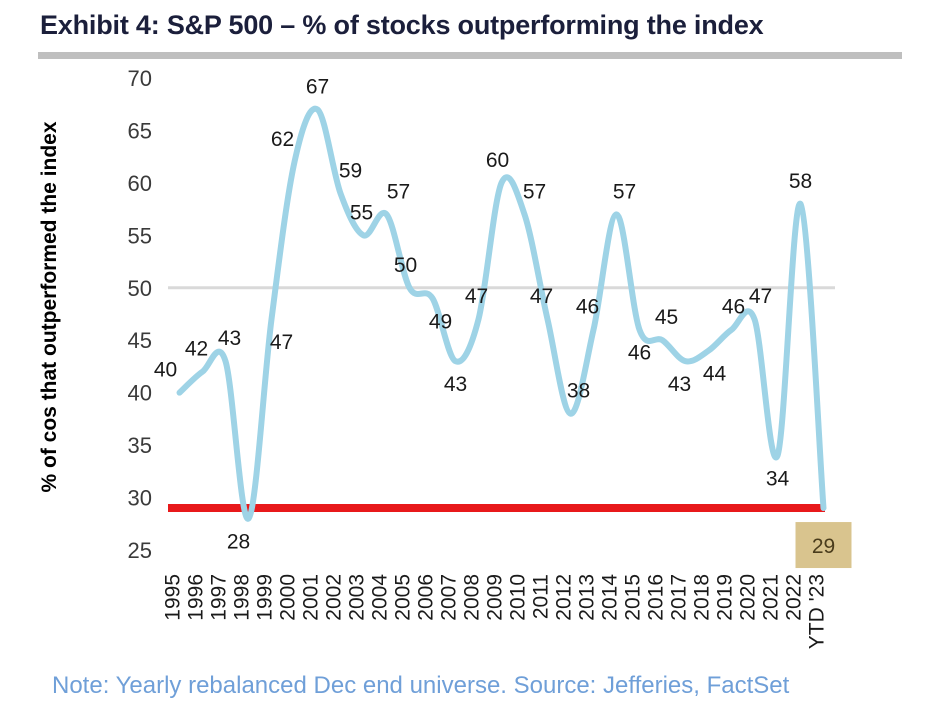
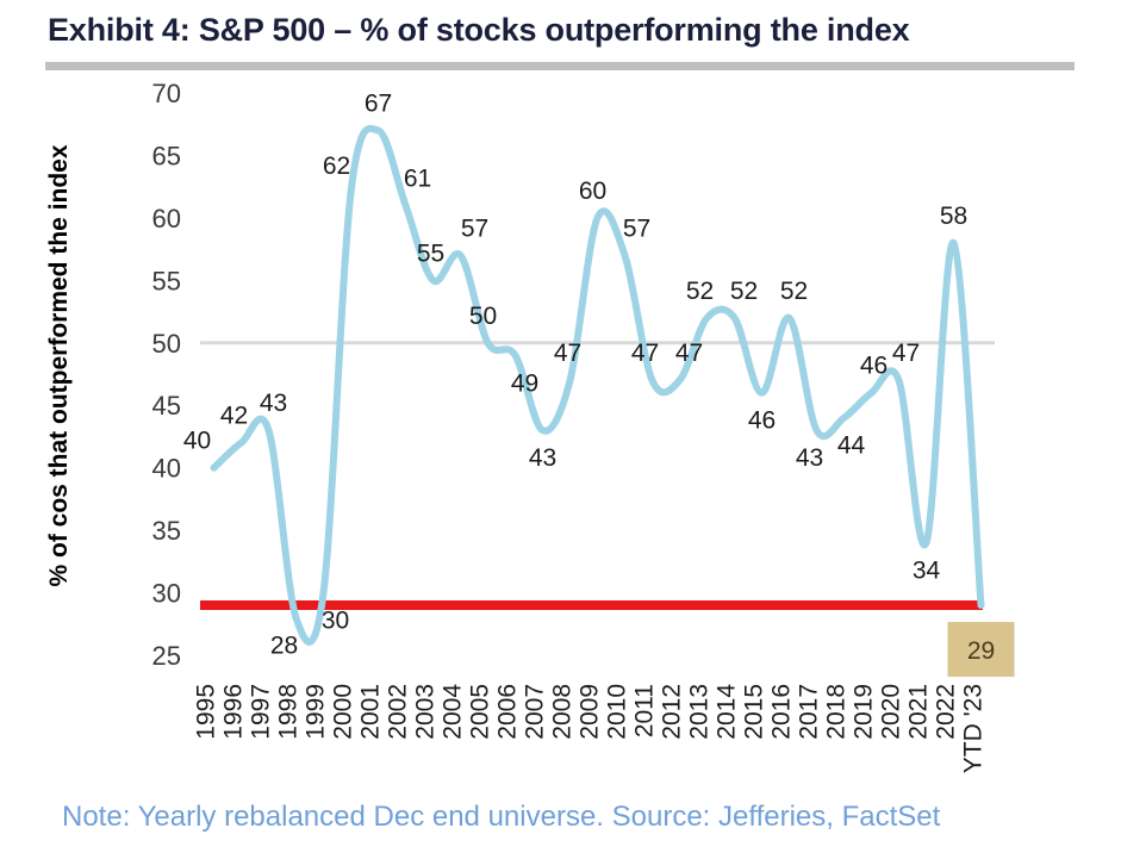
1999: 47 -> 30
2002: 59 -> 61
2012: 38 -> 47
2013: 46 -> 52
2014: 57 -> 52
2016: 45 -> 52
